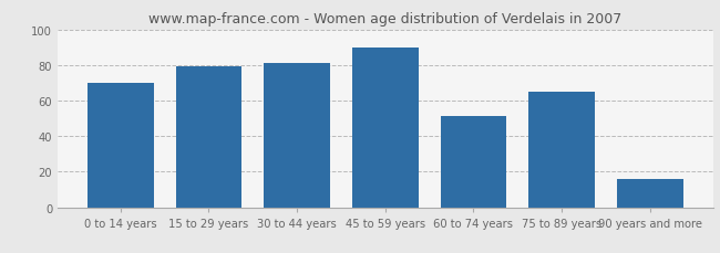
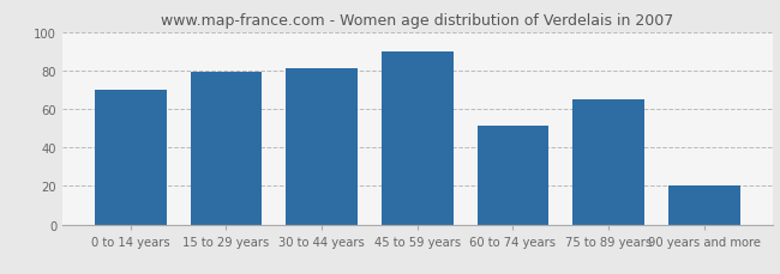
90 years and more: 16 -> 20
